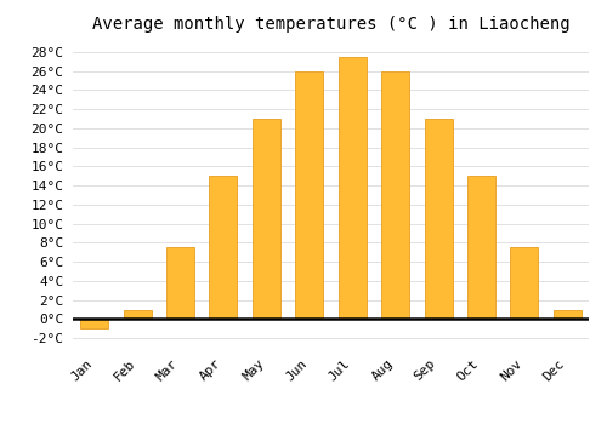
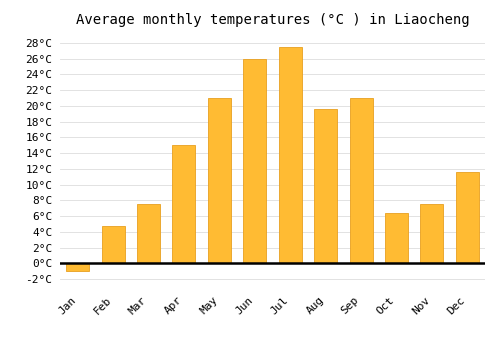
Feb: 1.0°C -> 4.8°C
Aug: 26.0°C -> 19.6°C
Oct: 15.0°C -> 6.4°C
Dec: 1.0°C -> 11.6°C
